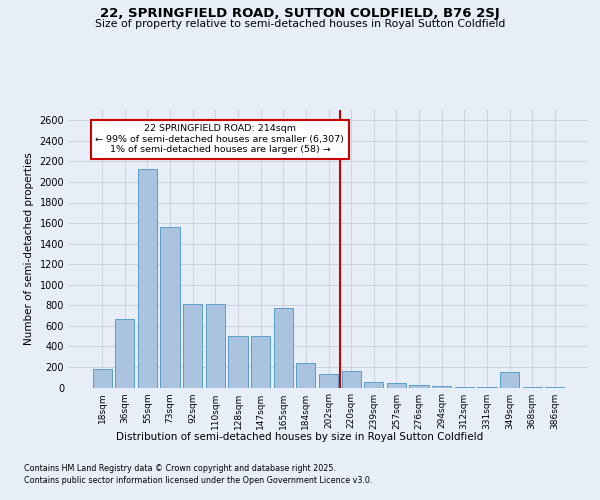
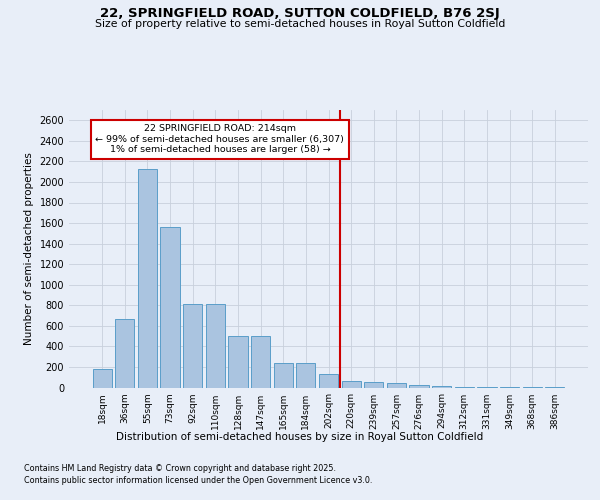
165sqm: 770 -> 240
220sqm: 160 -> 60
349sqm: 150 -> 0
